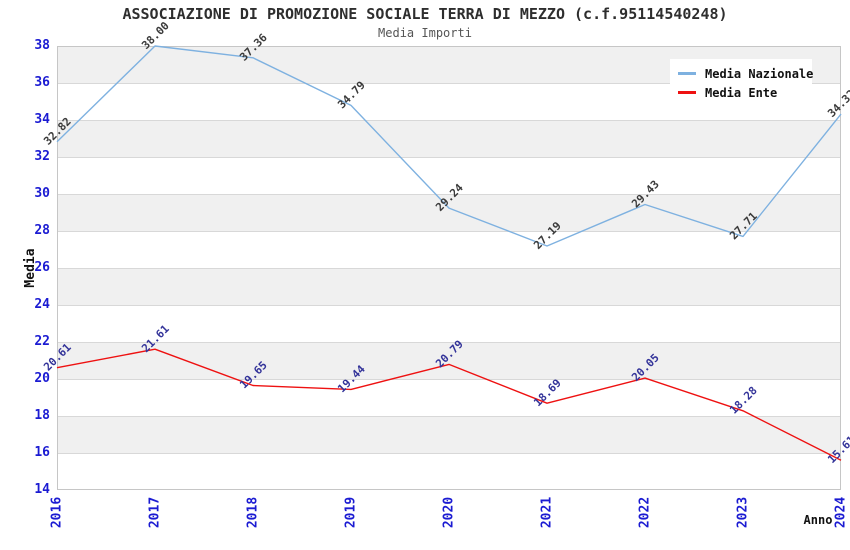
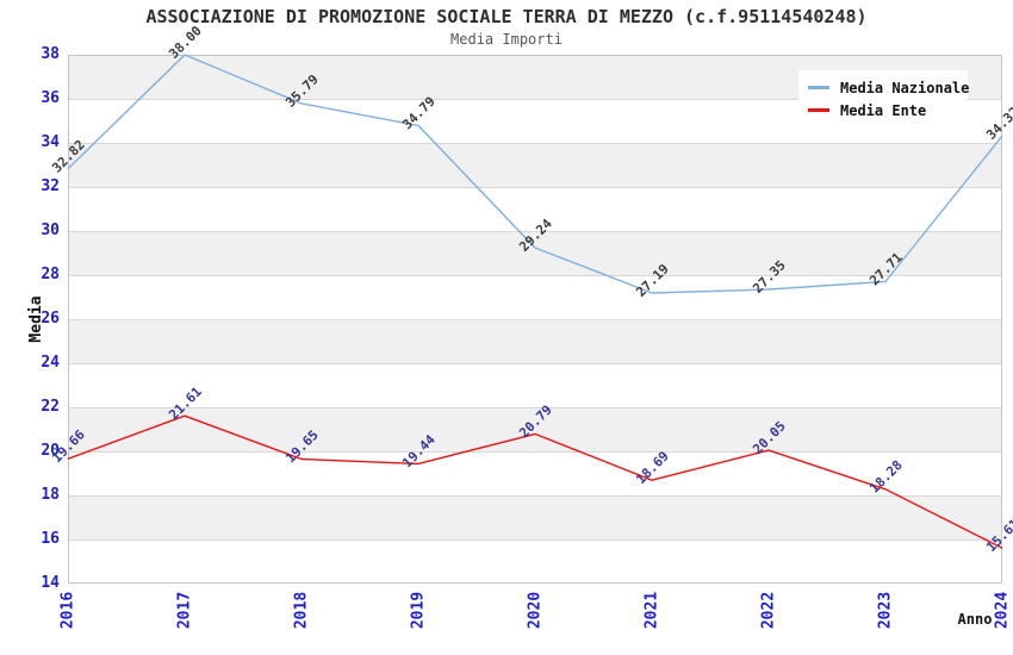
Media Ente/2016: 20.61 -> 19.66
Media Nazionale/2018: 37.36 -> 35.79
Media Nazionale/2022: 29.43 -> 27.35
